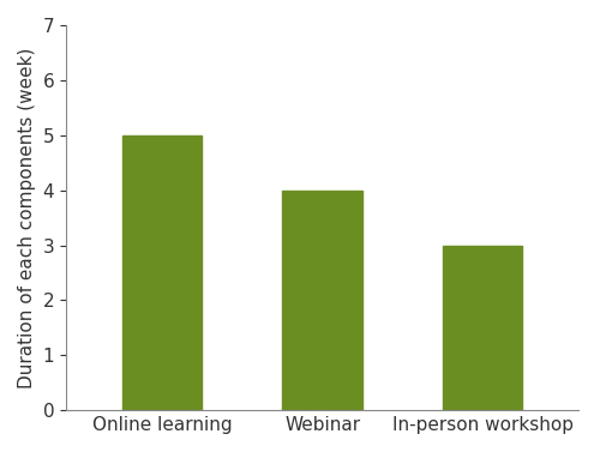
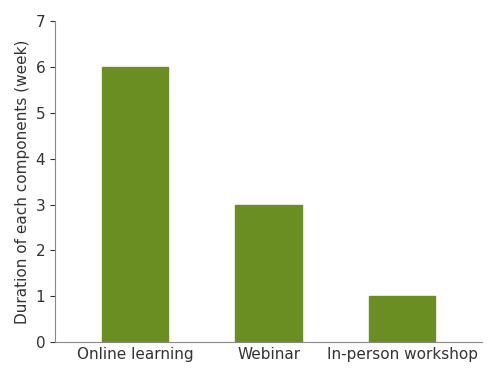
Online learning: 5 -> 6
Webinar: 4 -> 3
In-person workshop: 3 -> 1
